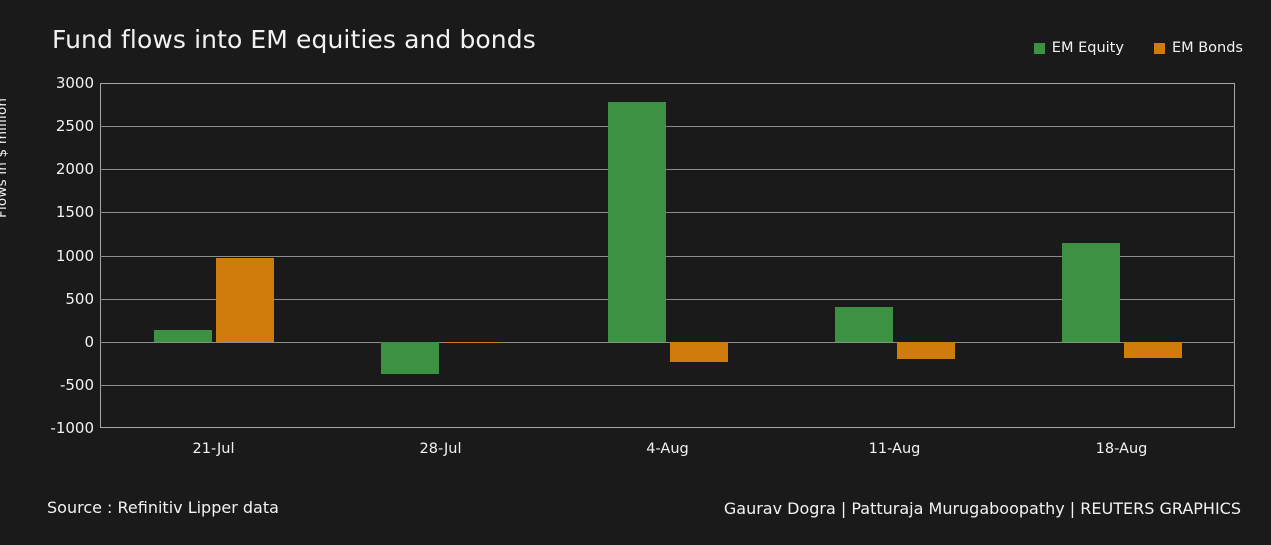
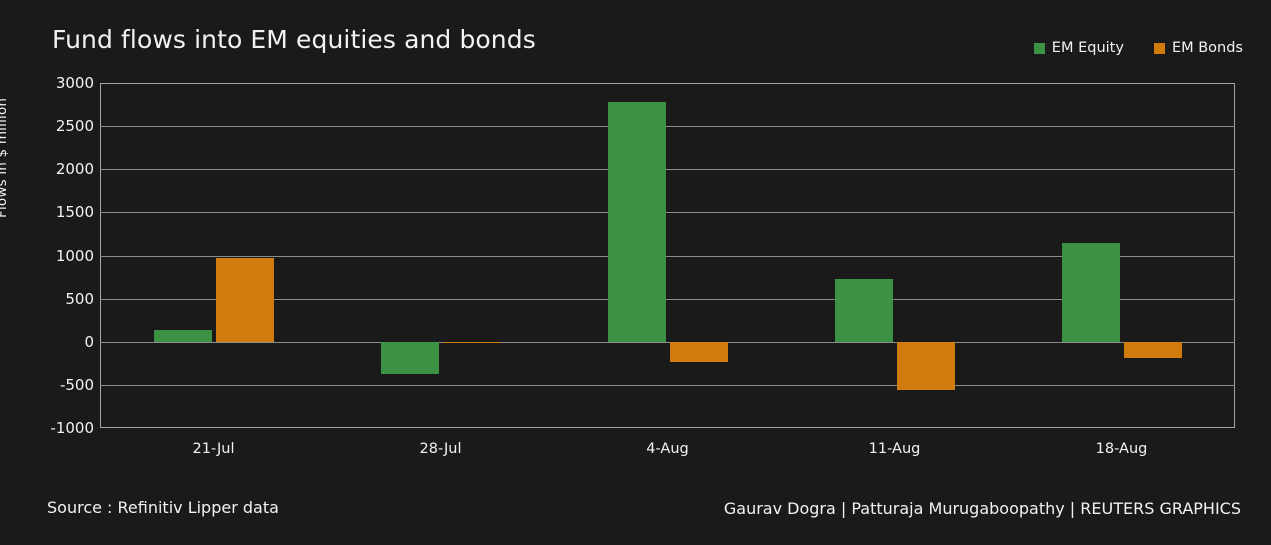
EM Equity/11-Aug: 400 -> 700
EM Bonds/11-Aug: -200 -> -600
